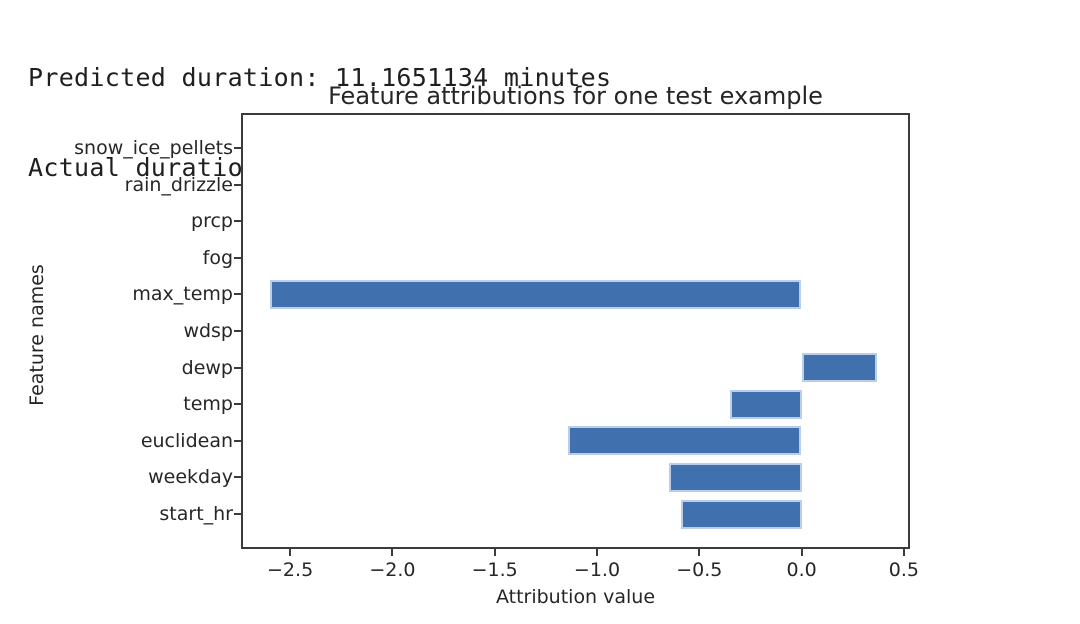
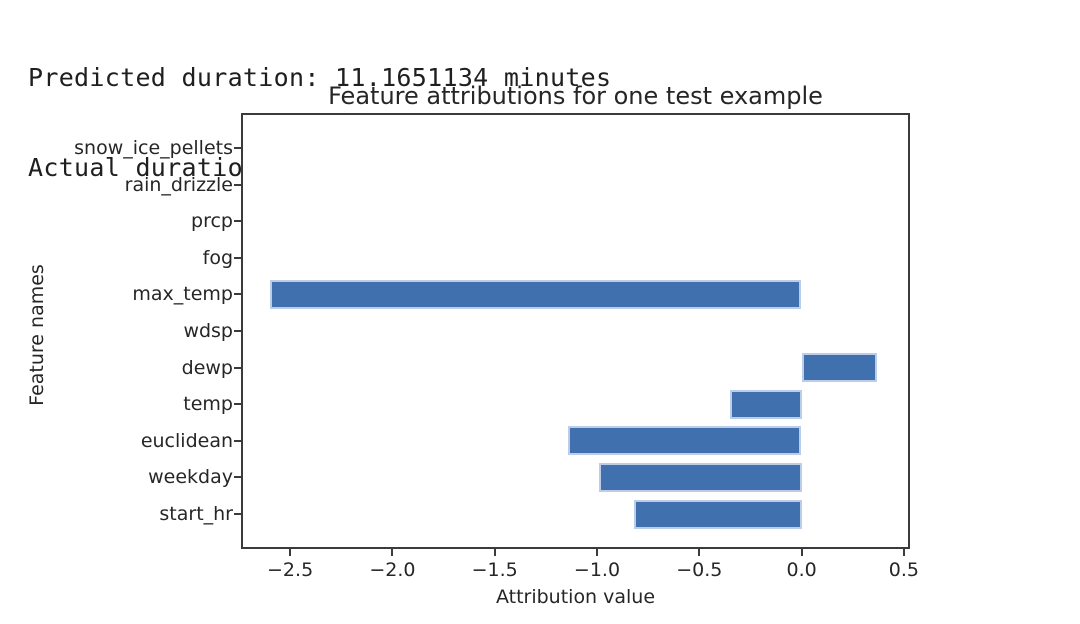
weekday: -0.65 -> -0.99
start_hr: -0.59 -> -0.82
